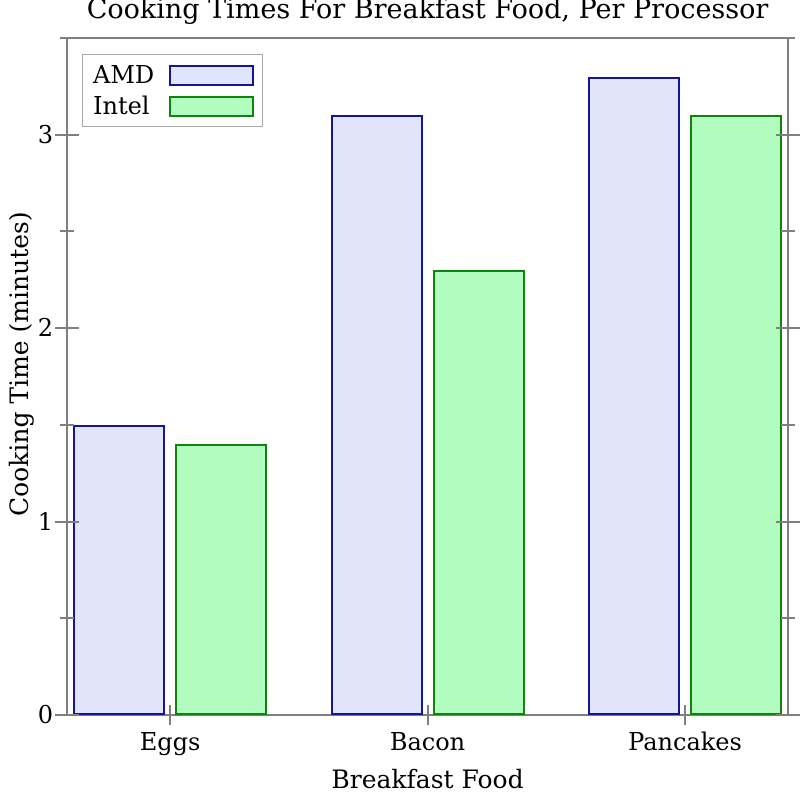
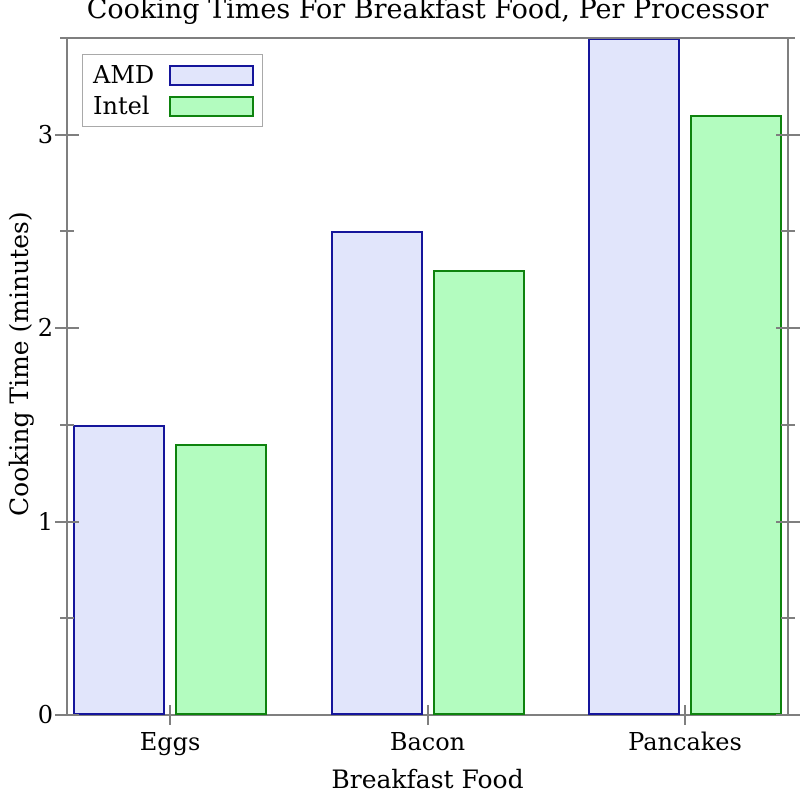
AMD/Bacon: 3.1 -> 2.5
AMD/Pancakes: 3.3 -> 3.5
